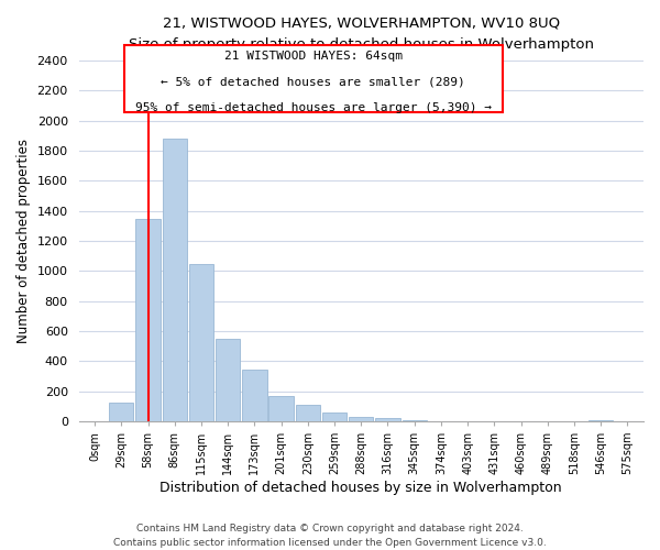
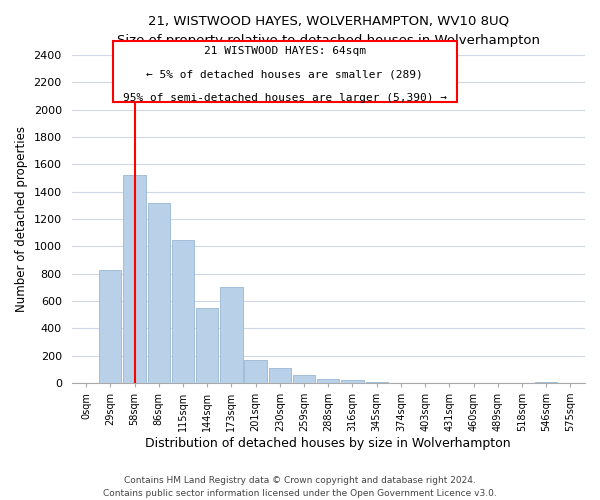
29sqm: 120 -> 830
58sqm: 1350 -> 1520
86sqm: 1880 -> 1320
173sqm: 340 -> 700
